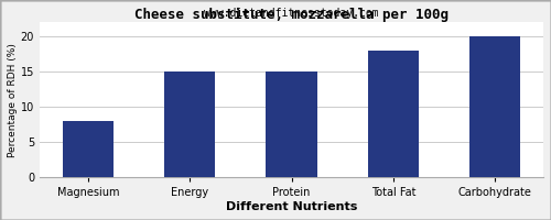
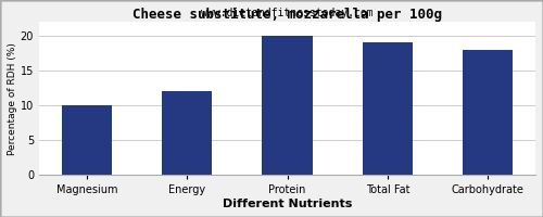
Magnesium: 8 -> 10
Energy: 15 -> 12
Protein: 15 -> 20
Total Fat: 18 -> 19
Carbohydrate: 20 -> 18
